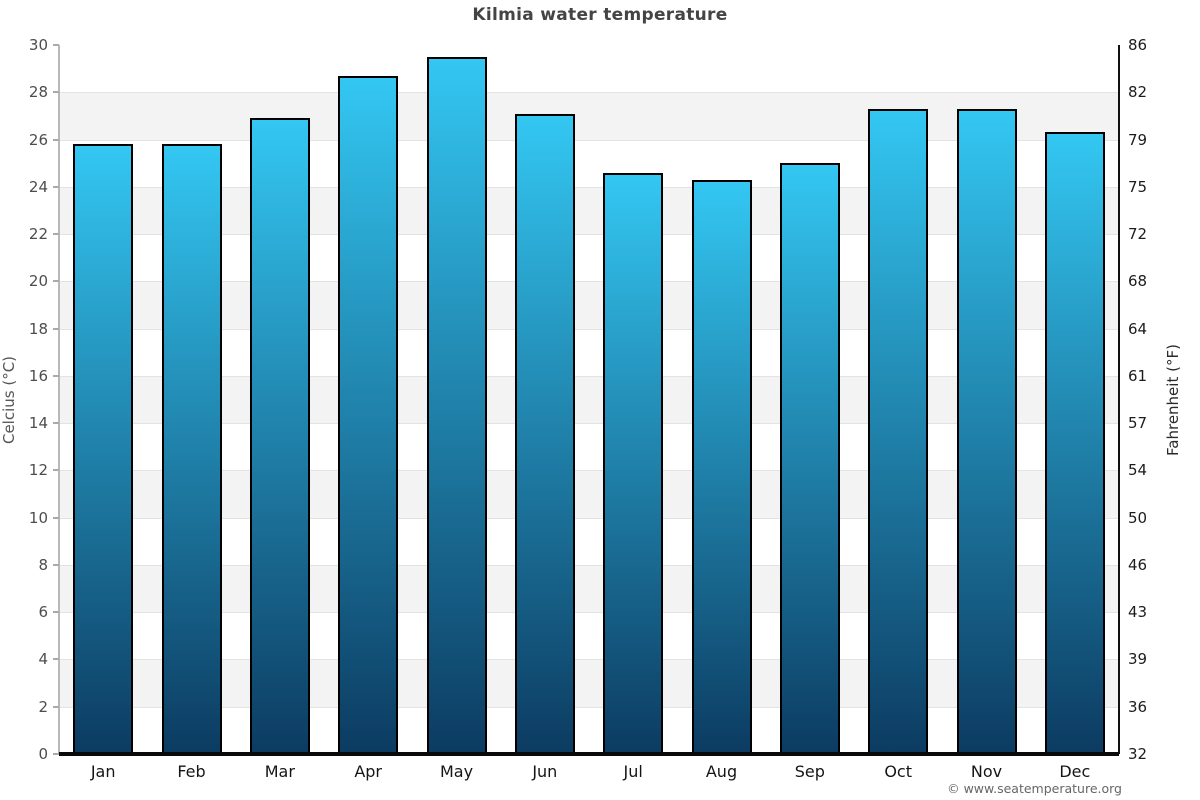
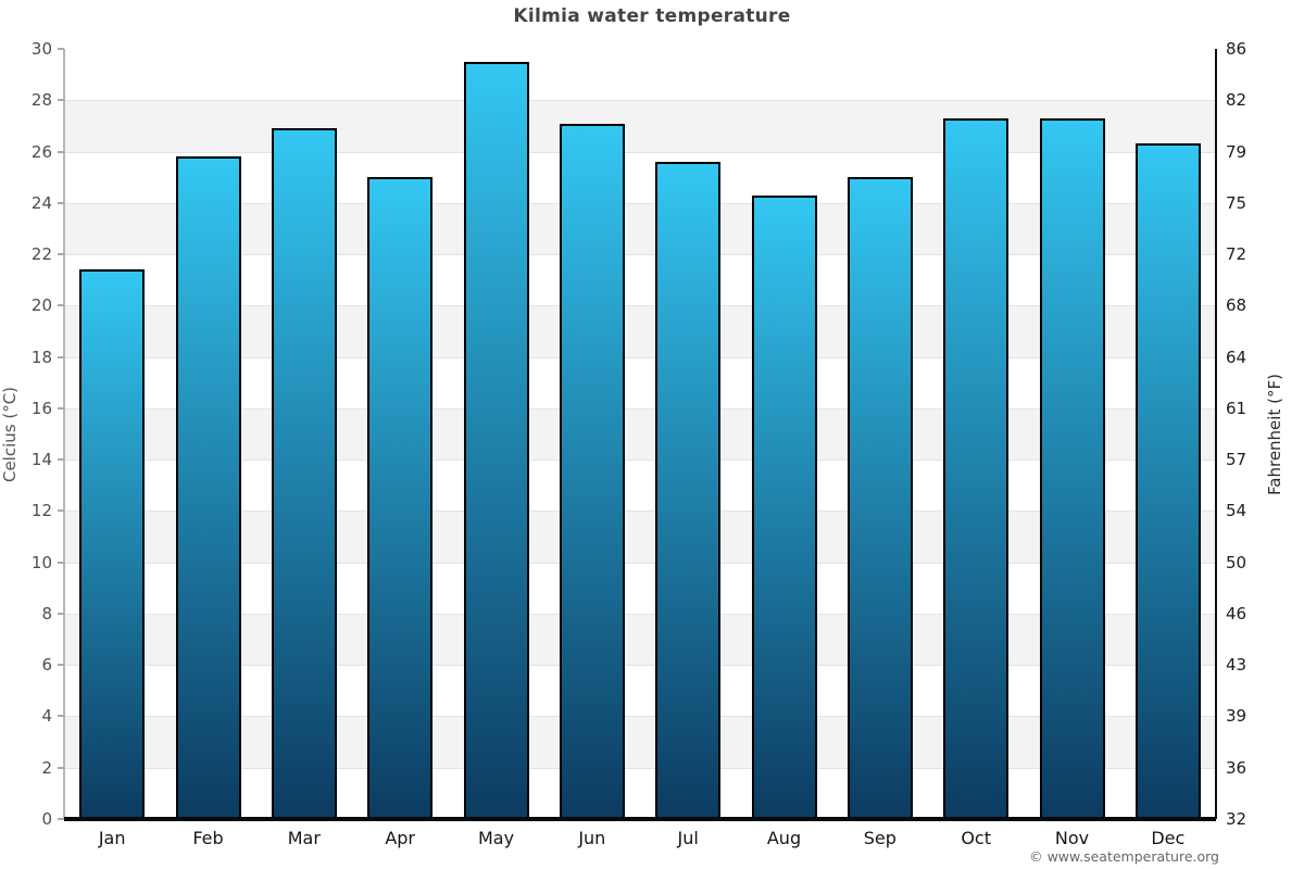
Jan: 25.8 -> 21.4
Apr: 28.7 -> 25.0
Jul: 24.6 -> 25.6
